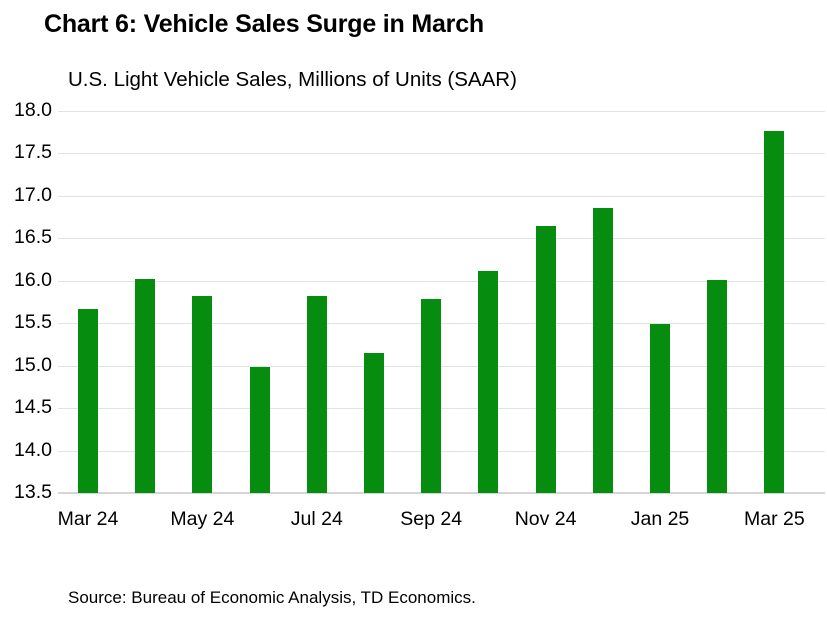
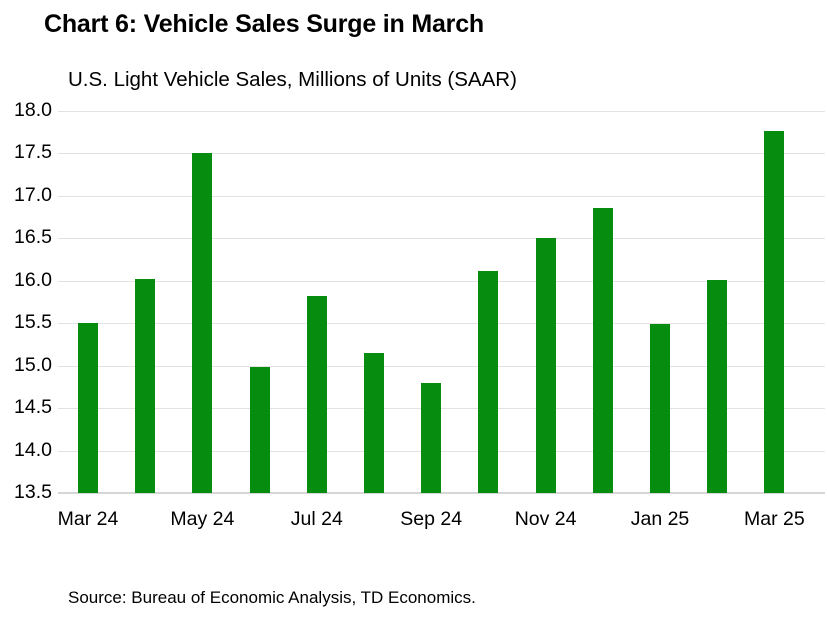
Mar 24: 15.7 -> 15.5
May 24: 15.8 -> 17.5
Sep 24: 15.8 -> 14.8
Nov 24: 16.6 -> 16.5
